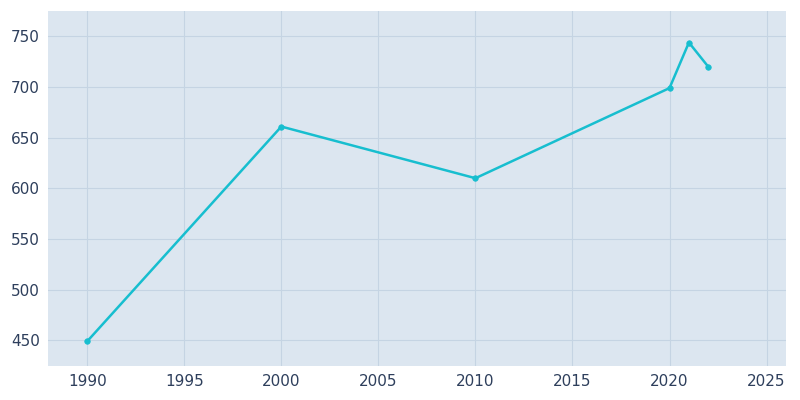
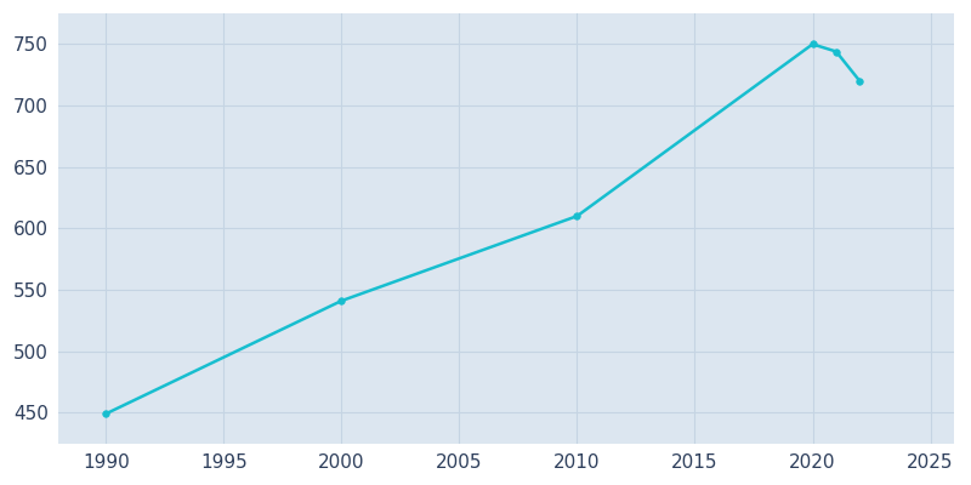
2000: 661 -> 541
2020: 699 -> 750
